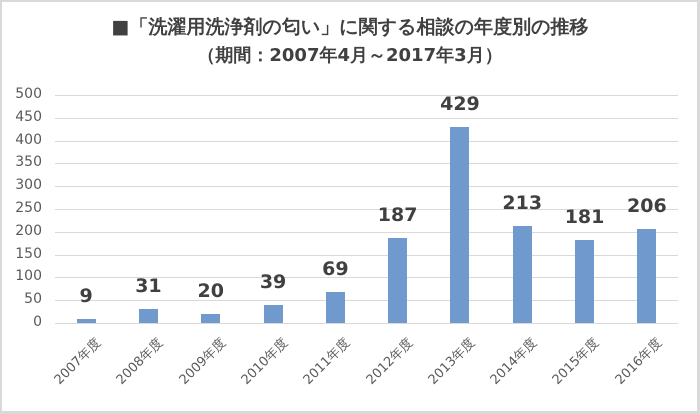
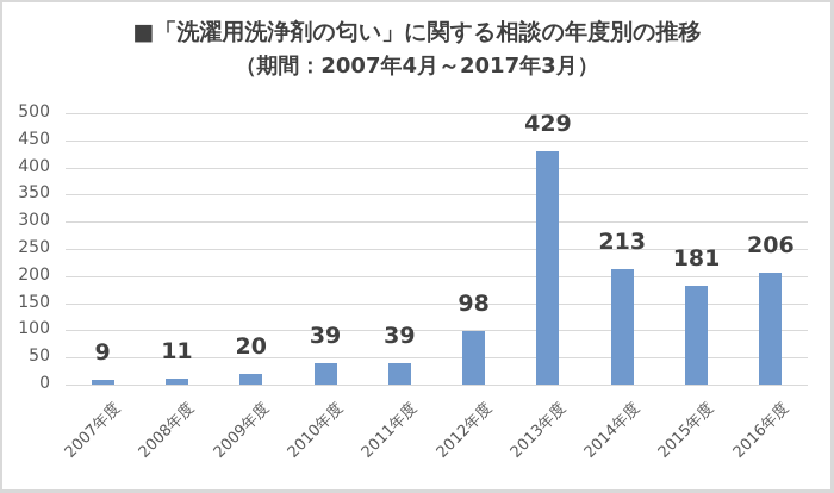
2008年度: 31 -> 11
2011年度: 69 -> 39
2012年度: 187 -> 98
